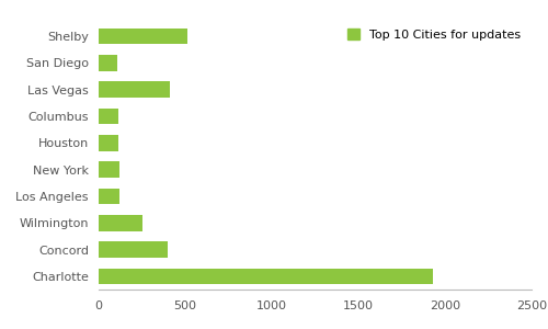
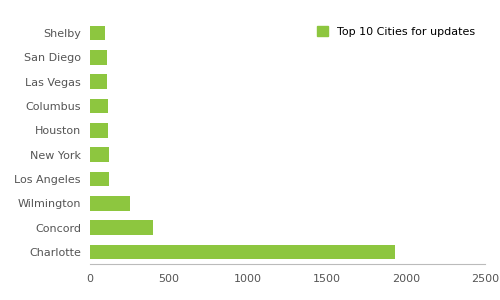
Shelby: 510 -> 100
Las Vegas: 410 -> 110
